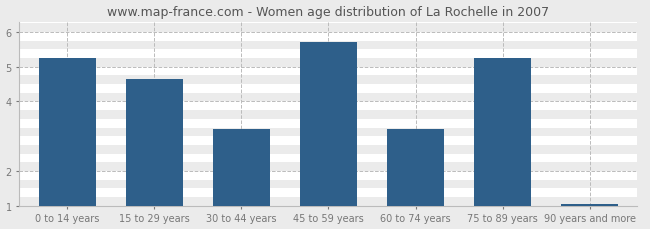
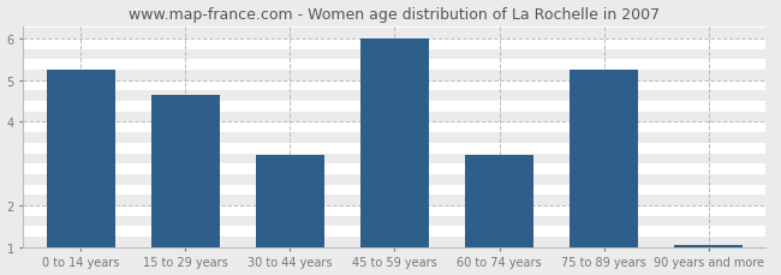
45 to 59 years: 5.70 -> 6.00
